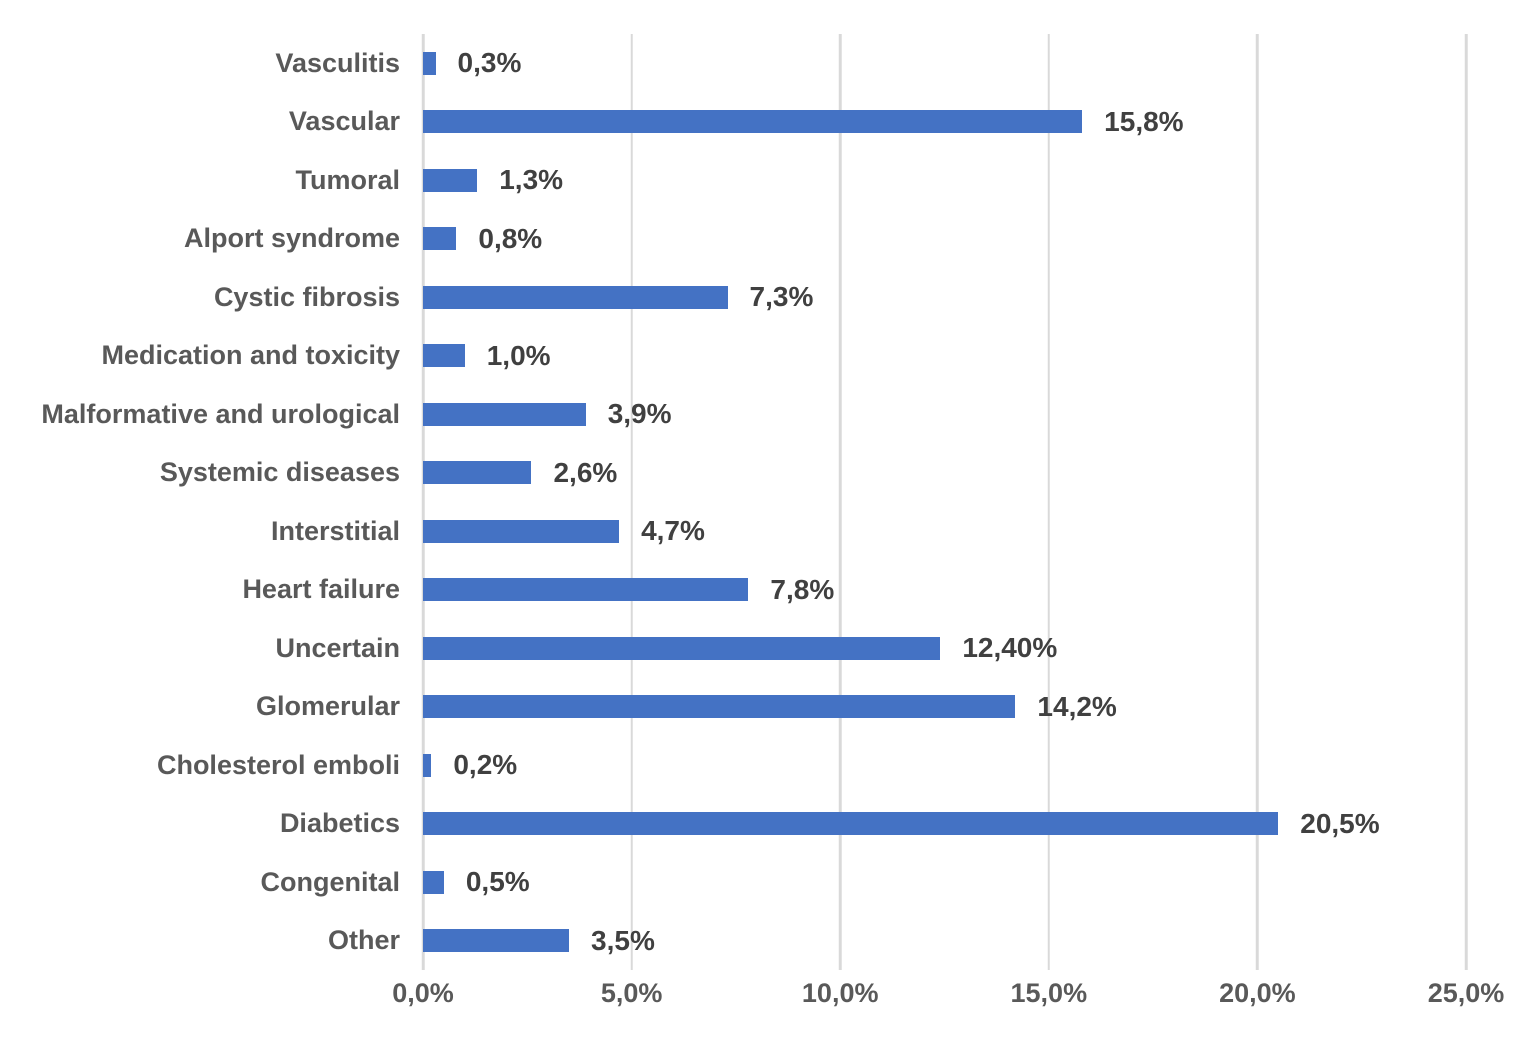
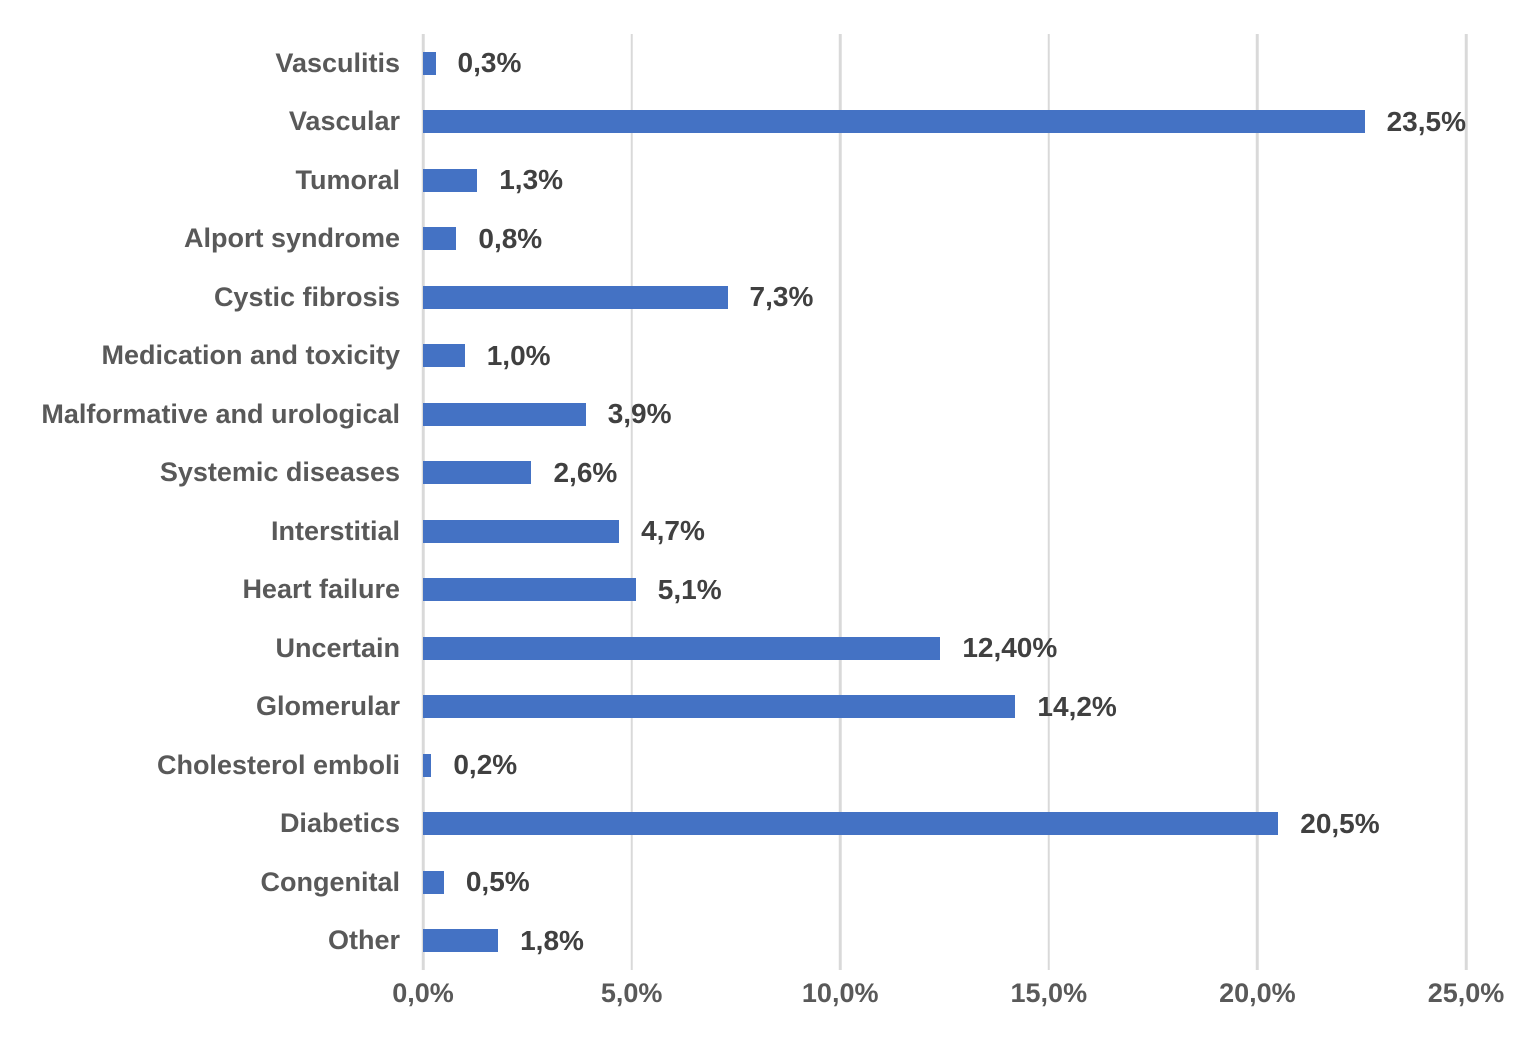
Vascular: 15,8% -> 23,5%
Heart failure: 7,8% -> 5,1%
Other: 3,5% -> 1,8%
